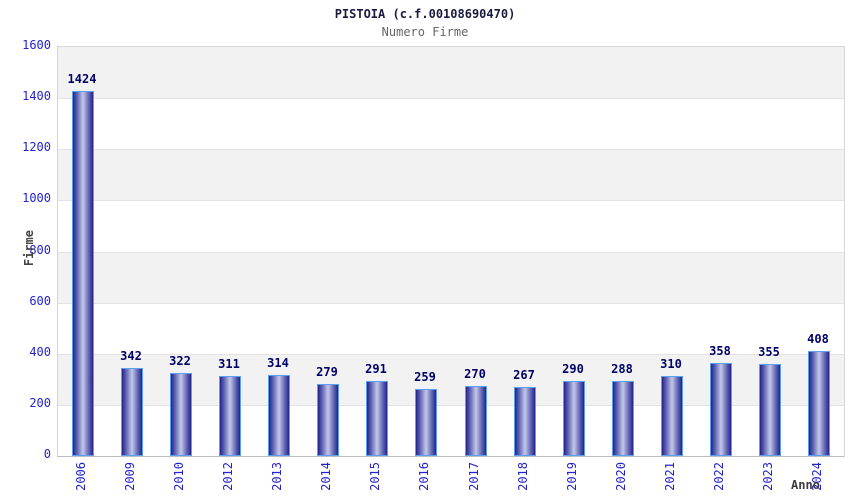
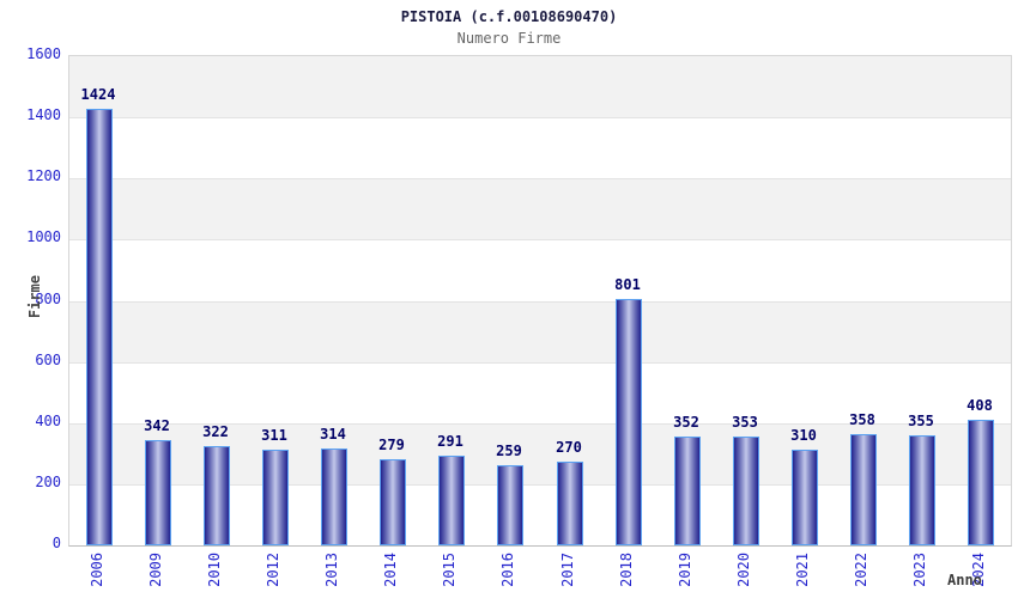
2018: 267 -> 801
2019: 290 -> 352
2020: 288 -> 353
